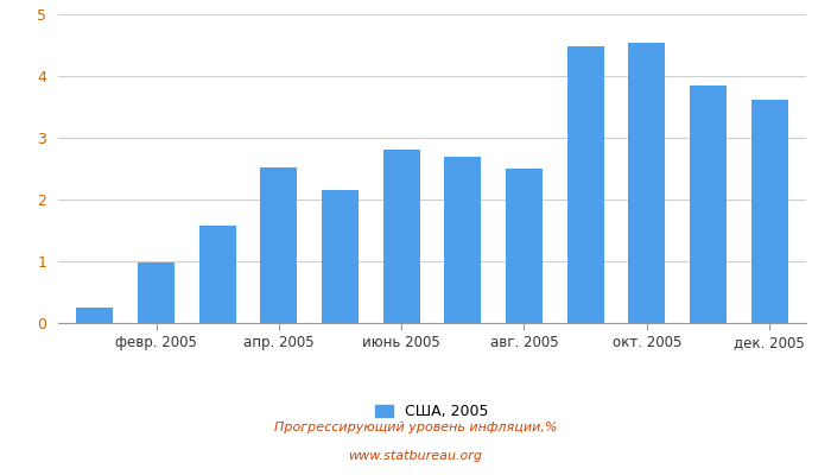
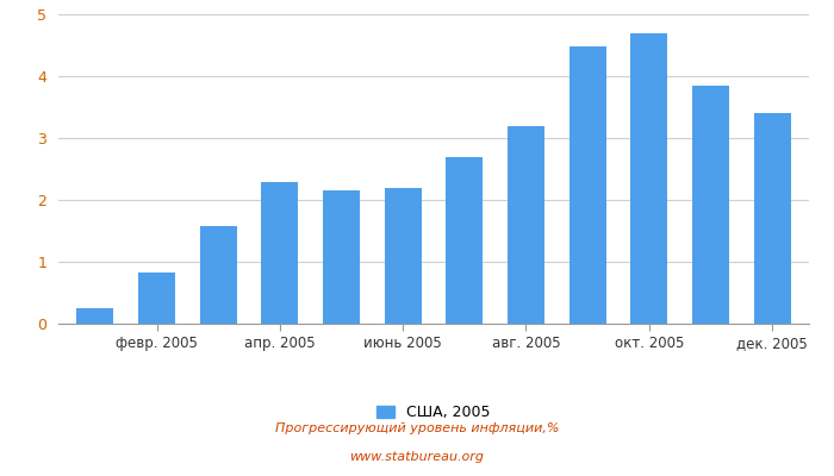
февр. 2005: 0.98 -> 0.82
апр. 2005: 2.52 -> 2.28
июнь 2005: 2.80 -> 2.20
авг. 2005: 2.50 -> 3.20
окт. 2005: 4.54 -> 4.70
дек. 2005: 3.62 -> 3.40
